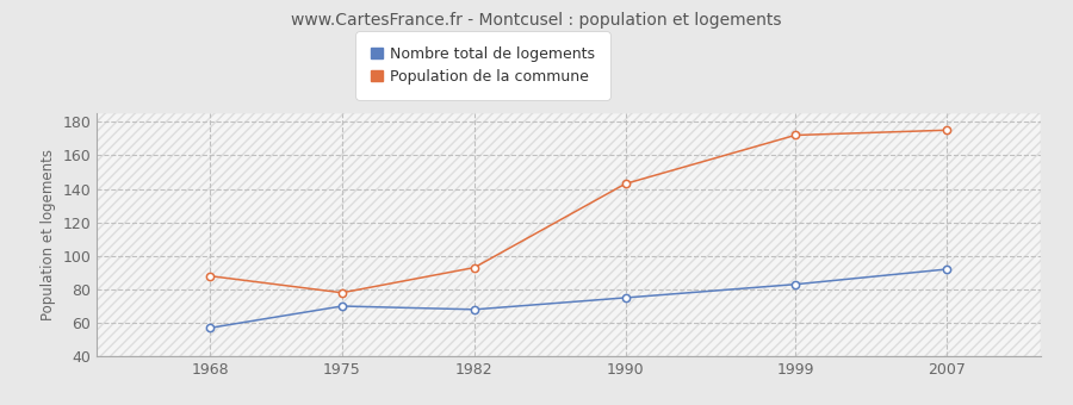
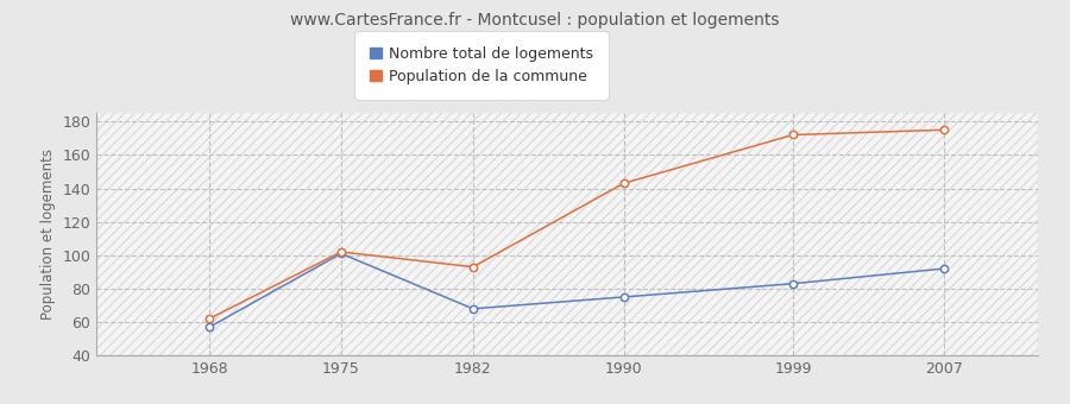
Population de la commune/1968: 88 -> 62
Nombre total de logements/1975: 70 -> 101
Population de la commune/1975: 78 -> 102
